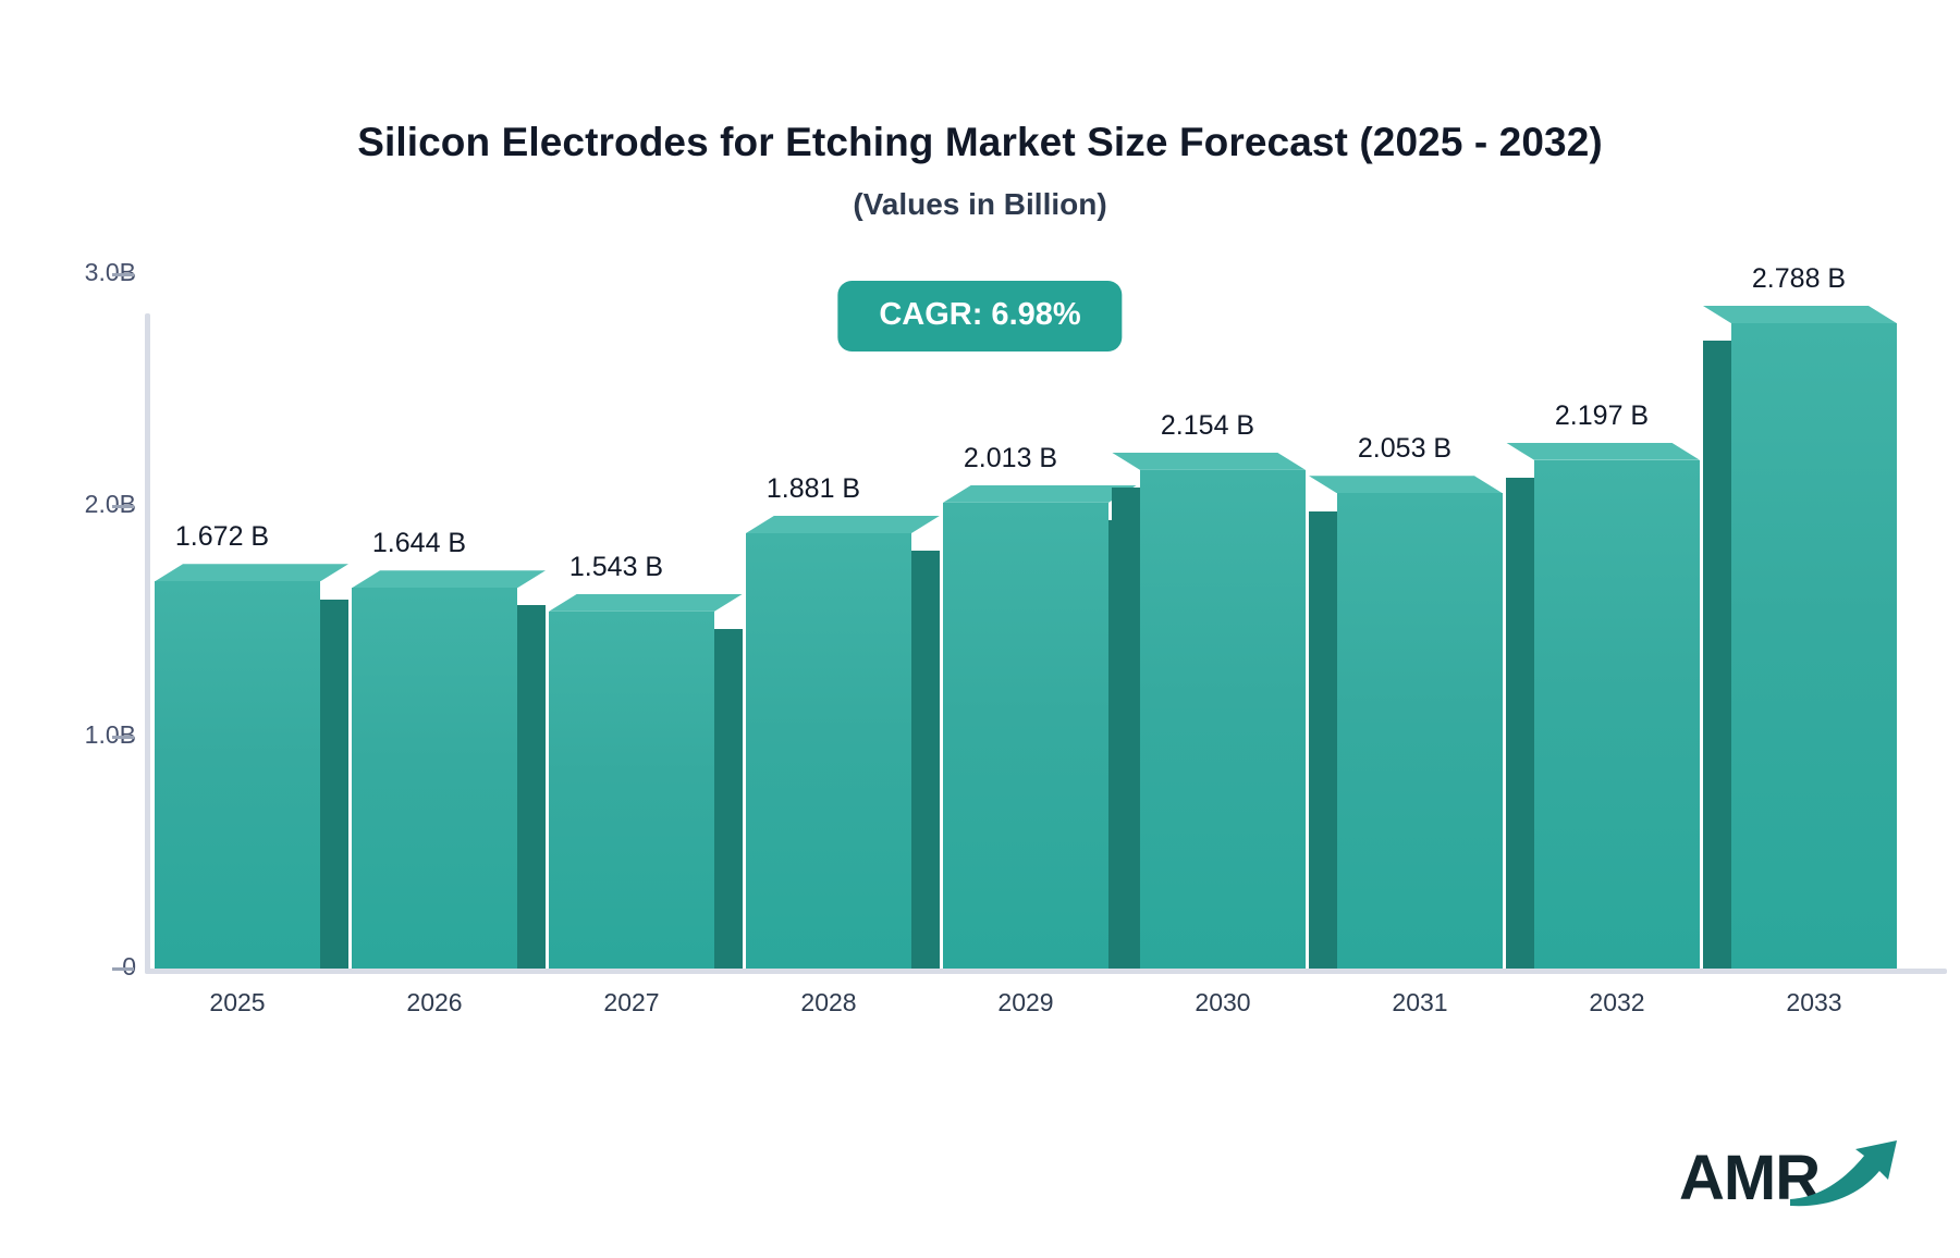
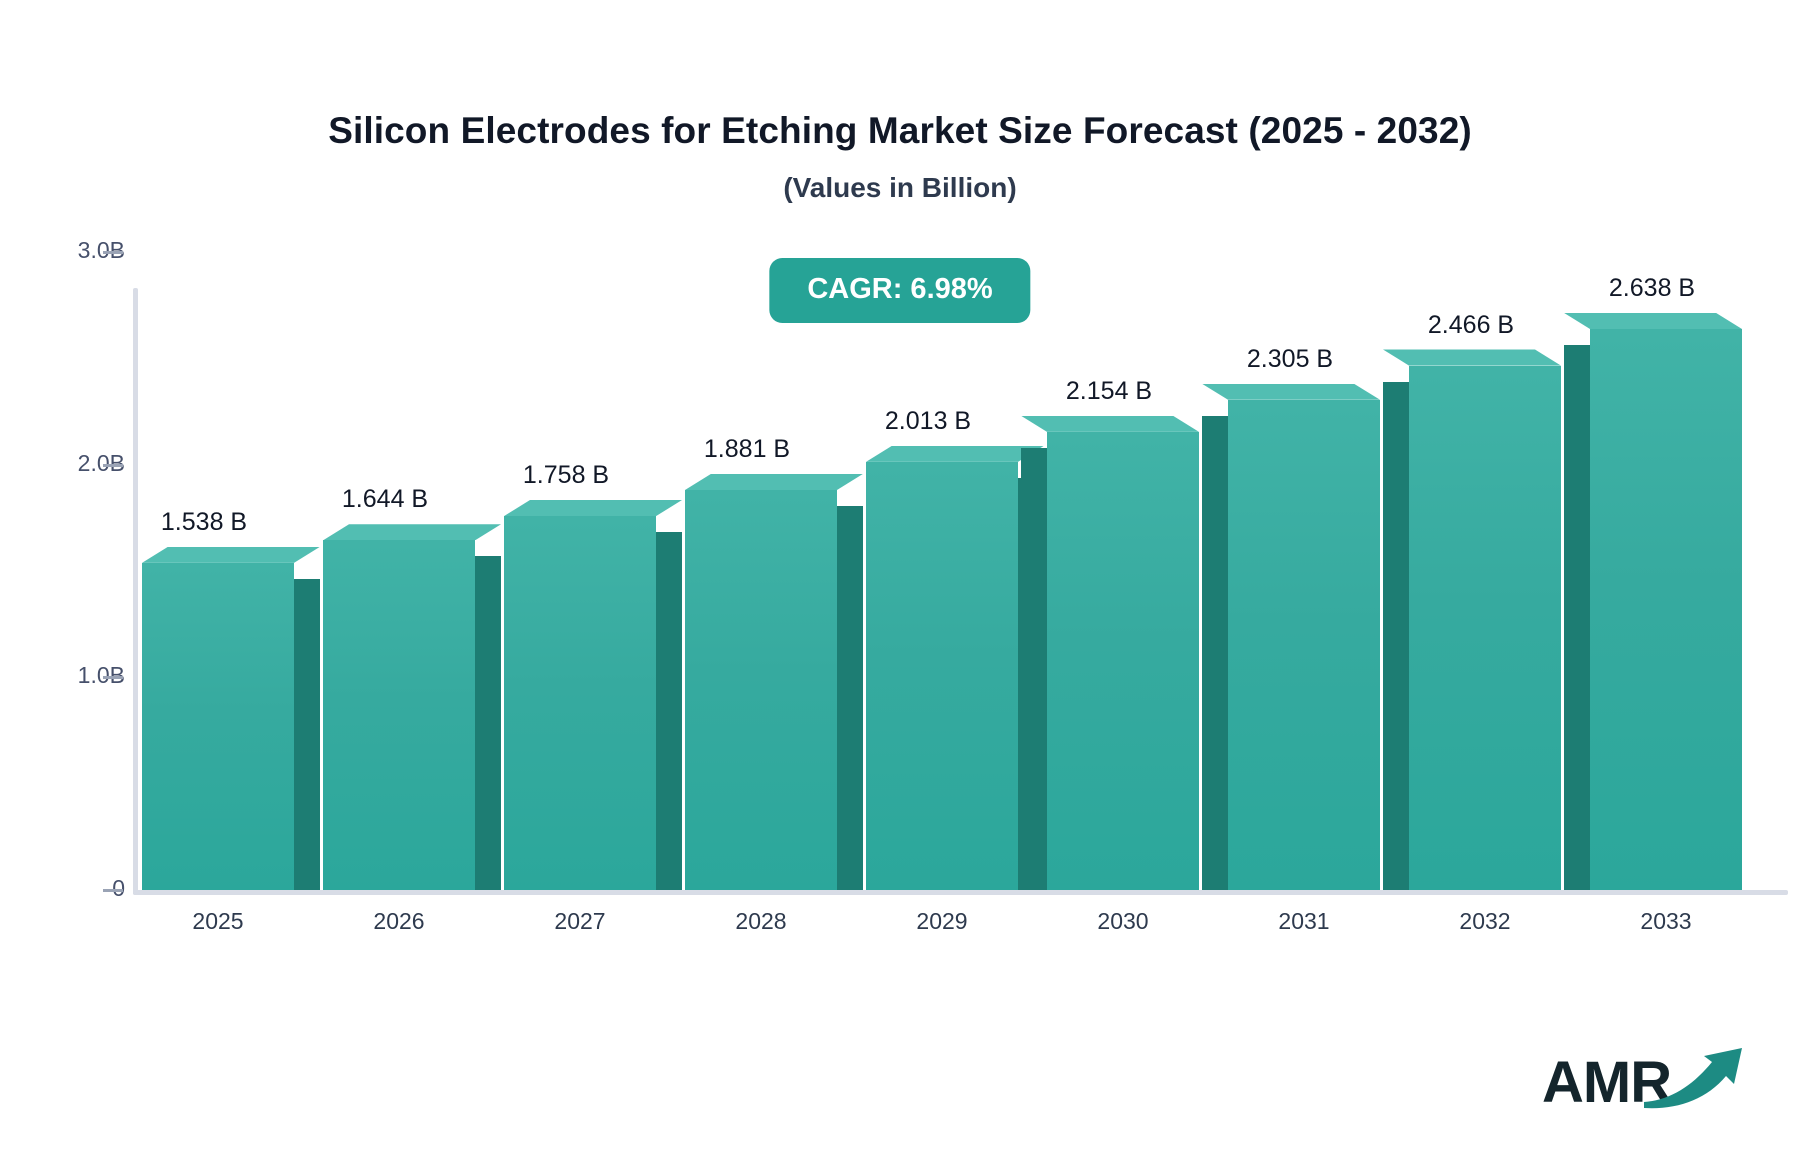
2025: 1.672 -> 1.538
2027: 1.543 -> 1.758
2031: 2.053 -> 2.305
2032: 2.197 -> 2.466
2033: 2.788 -> 2.638
